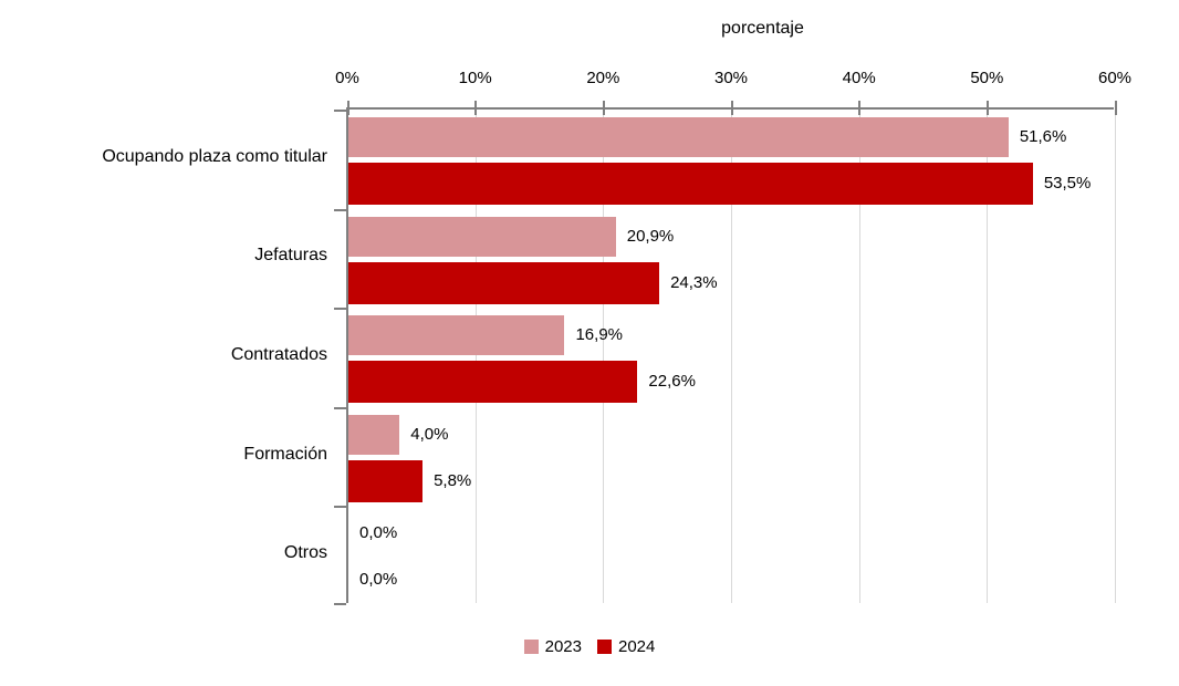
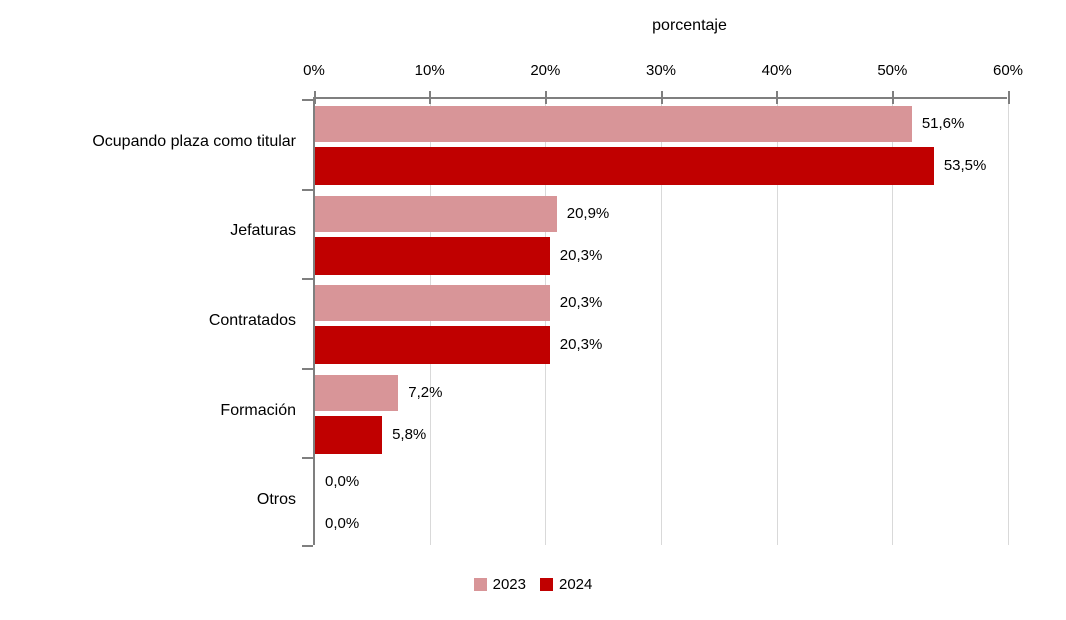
2024/Jefaturas: 24,3% -> 20,3%
2023/Contratados: 16,9% -> 20,3%
2024/Contratados: 22,6% -> 20,3%
2023/Formación: 4,0% -> 7,2%
